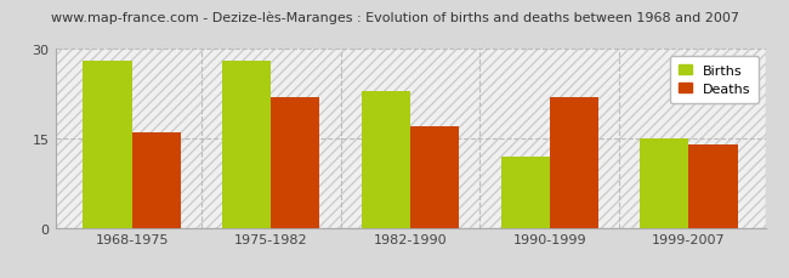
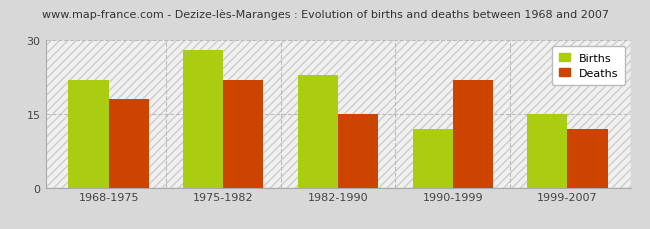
Births/1968-1975: 28 -> 22
Deaths/1968-1975: 16 -> 18
Deaths/1982-1990: 17 -> 15
Deaths/1999-2007: 14 -> 12
